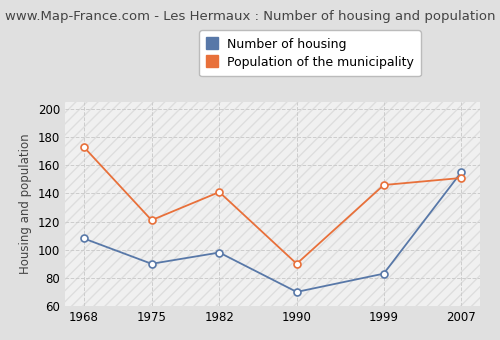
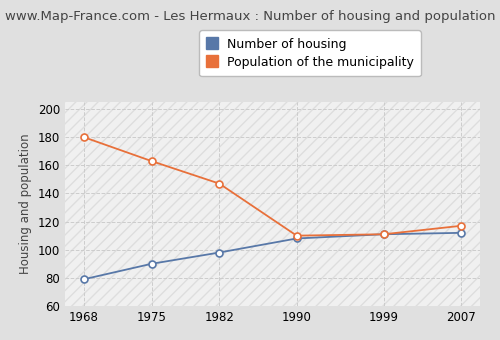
Number of housing/1968: 108 -> 79
Population of the municipality/1968: 173 -> 180
Population of the municipality/1975: 121 -> 163
Population of the municipality/1982: 141 -> 147
Number of housing/1990: 70 -> 108
Population of the municipality/1990: 90 -> 110
Number of housing/1999: 83 -> 111
Population of the municipality/1999: 146 -> 111
Number of housing/2007: 155 -> 112
Population of the municipality/2007: 151 -> 117
